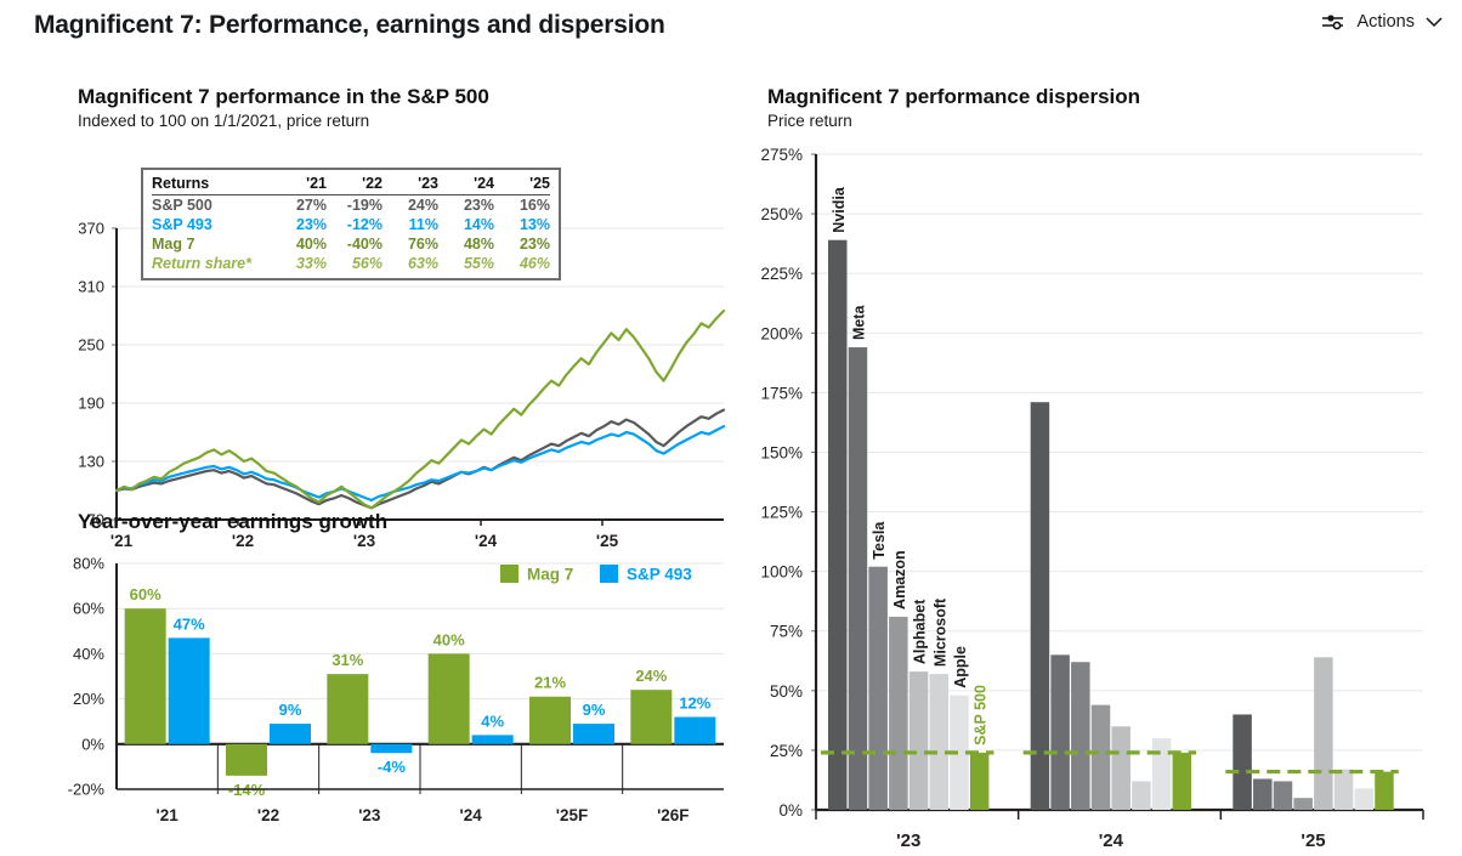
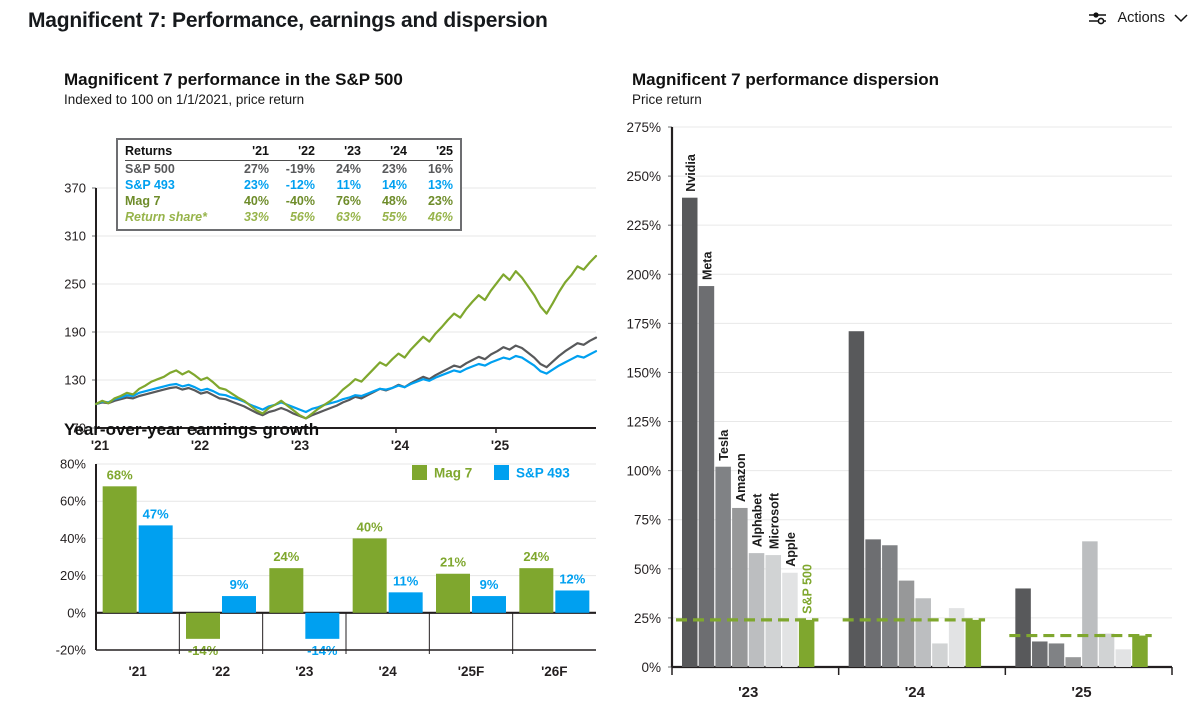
Year-over-year earnings growth/Mag 7/'21: 60% -> 68%
Year-over-year earnings growth/Mag 7/'23: 31% -> 24%
Year-over-year earnings growth/S&P 493/'23: -4% -> -14%
Year-over-year earnings growth/S&P 493/'24: 4% -> 11%
